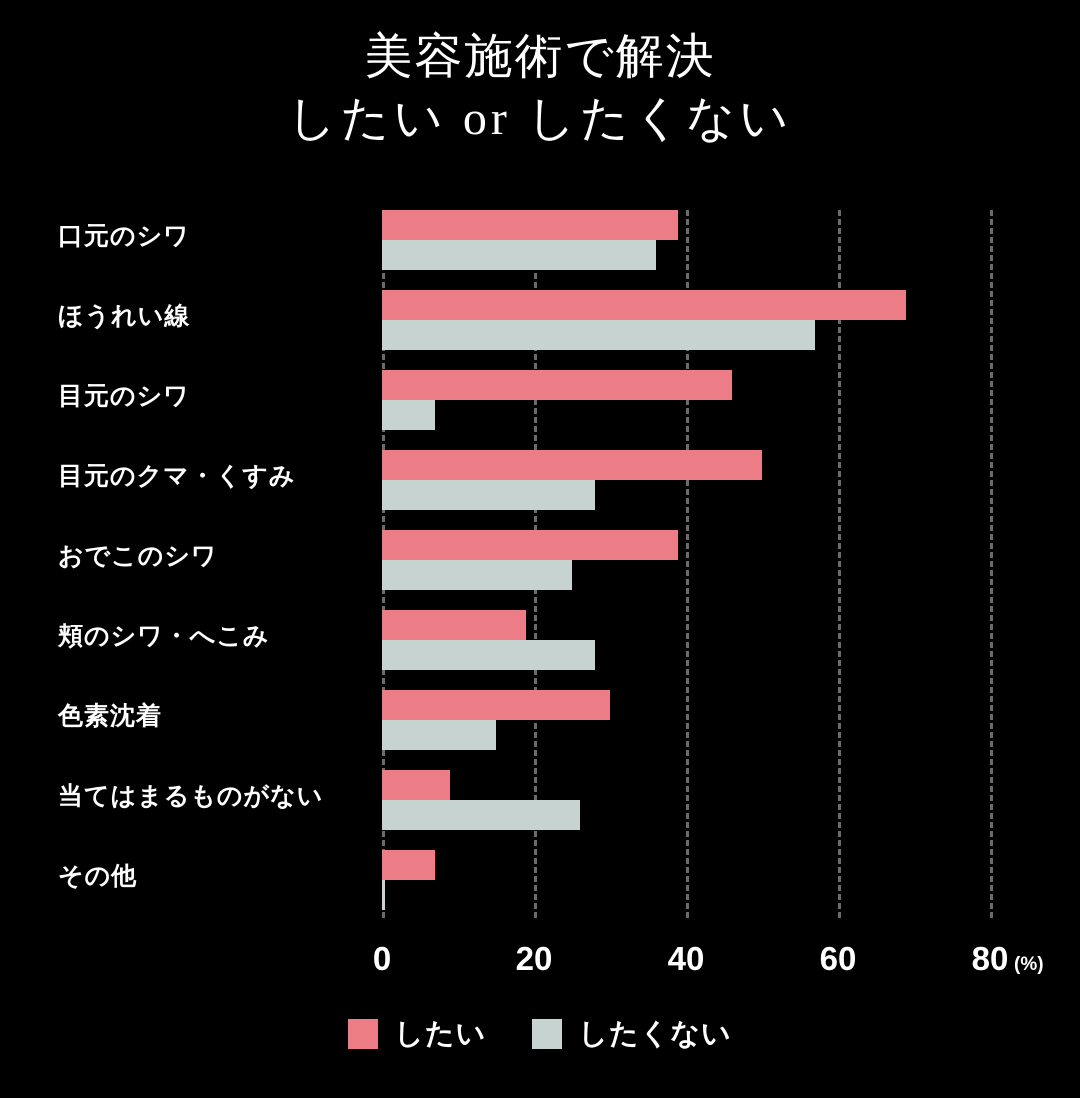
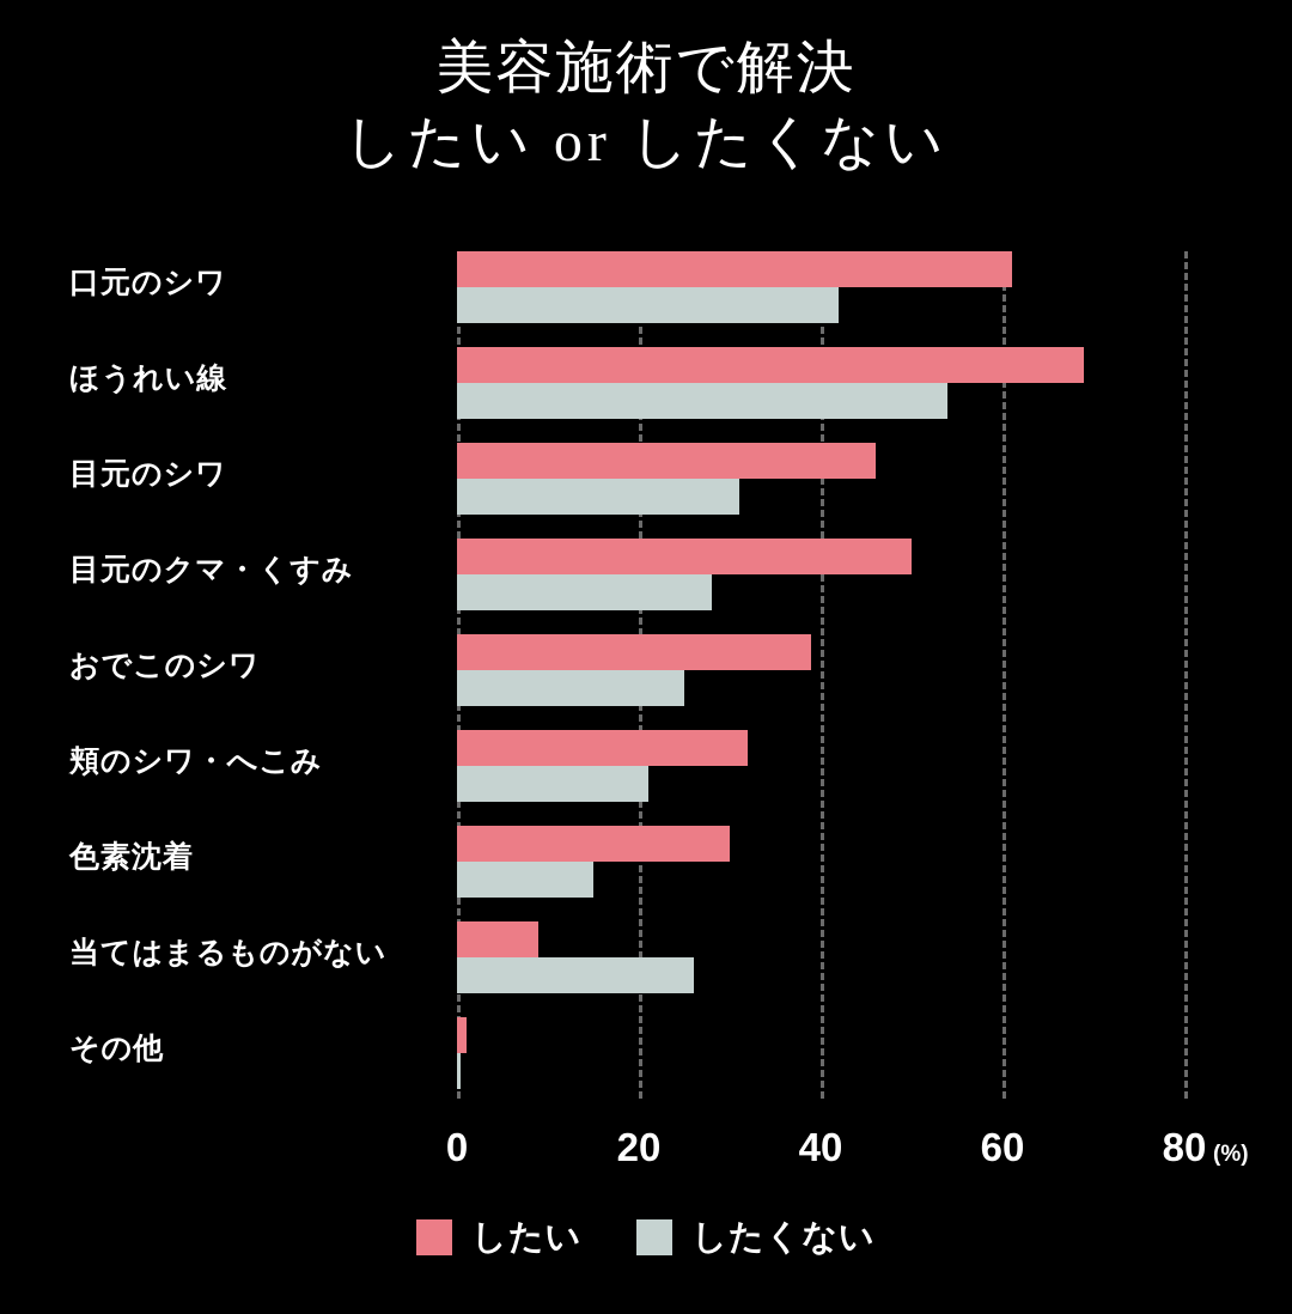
したい/口元のシワ: 39 -> 61
したくない/口元のシワ: 36 -> 42
したくない/ほうれい線: 57 -> 54
したくない/目元のシワ: 7 -> 31
したい/頬のシワ・へこみ: 19 -> 32
したくない/頬のシワ・へこみ: 28 -> 21
したい/その他: 7 -> 1
